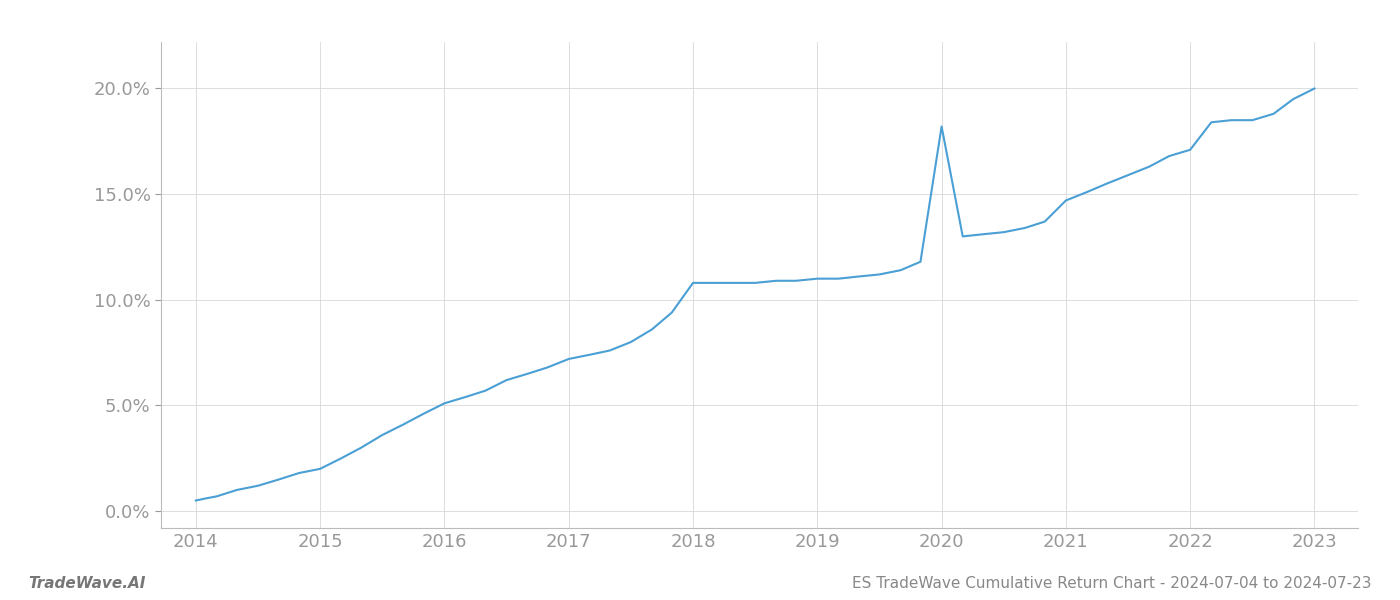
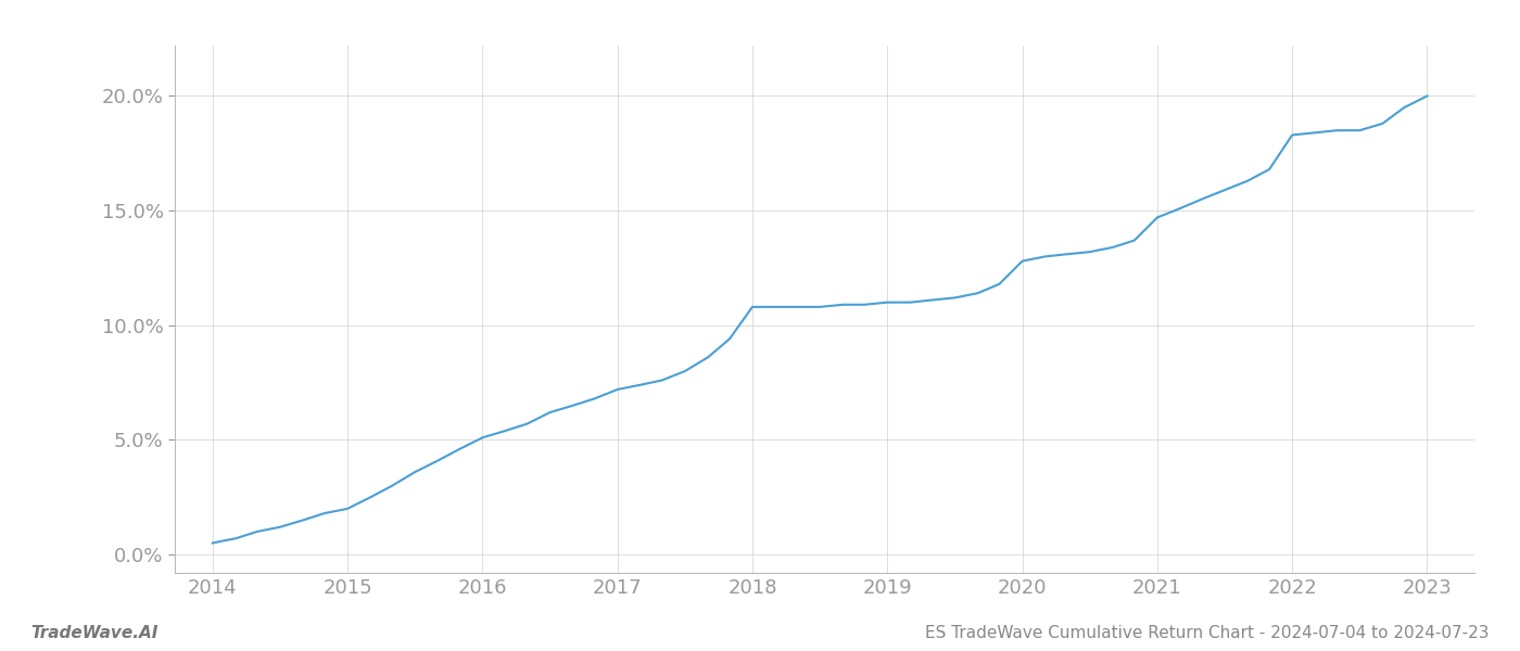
2020: 18.2% -> 12.8%
2022: 17.1% -> 18.3%
